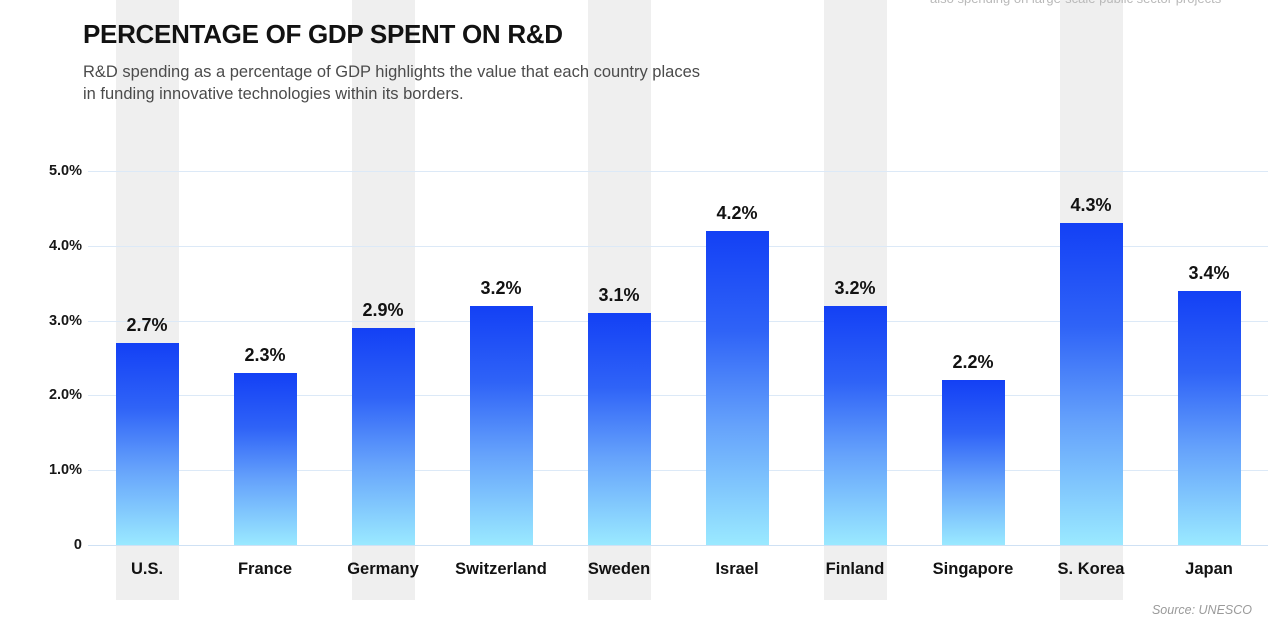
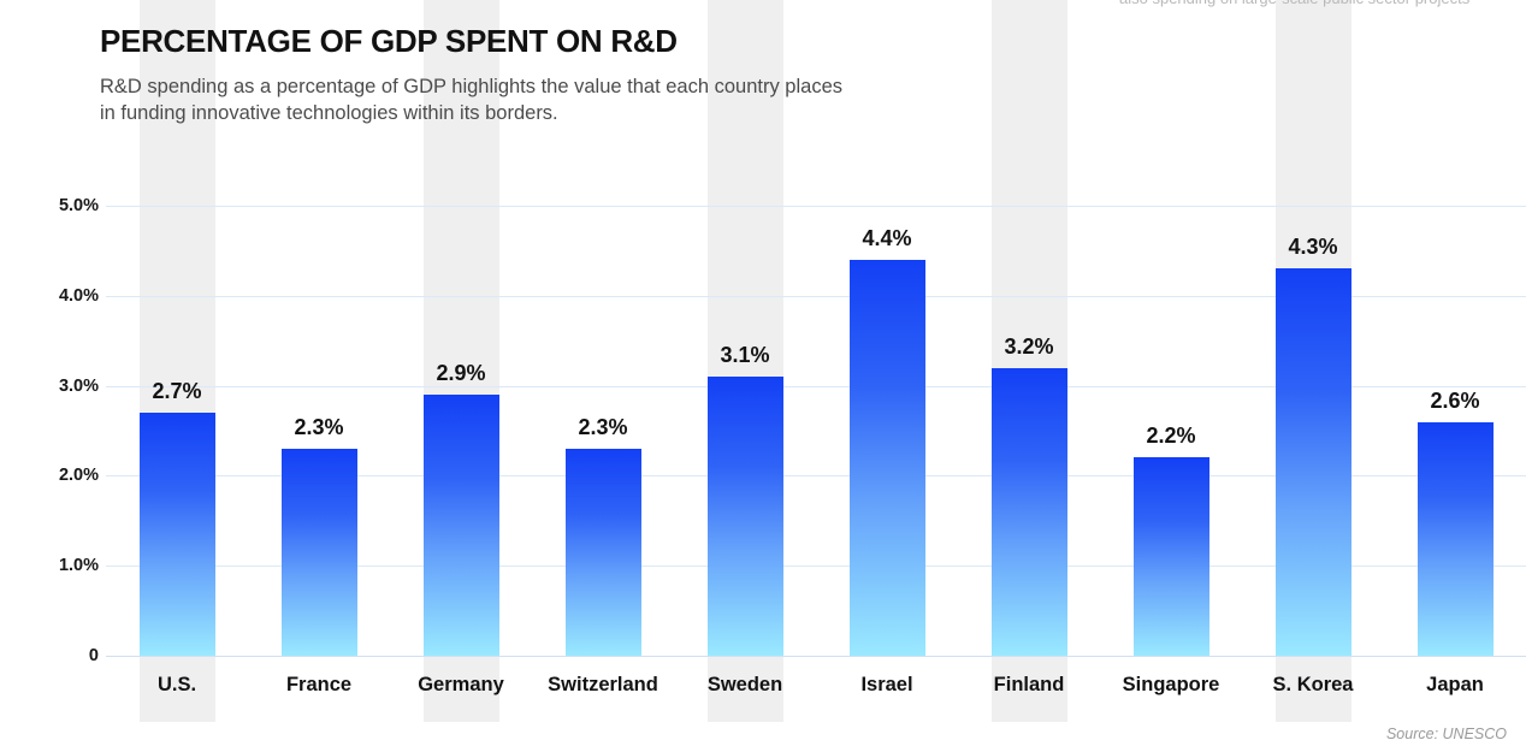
Switzerland: 3.2% -> 2.3%
Israel: 4.2% -> 4.4%
Japan: 3.4% -> 2.6%
